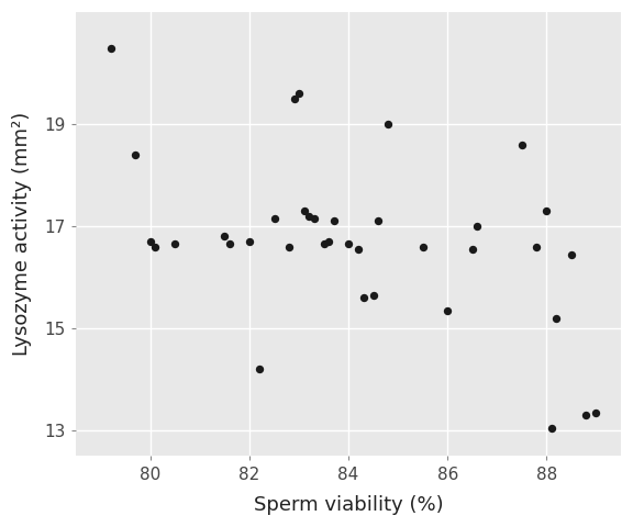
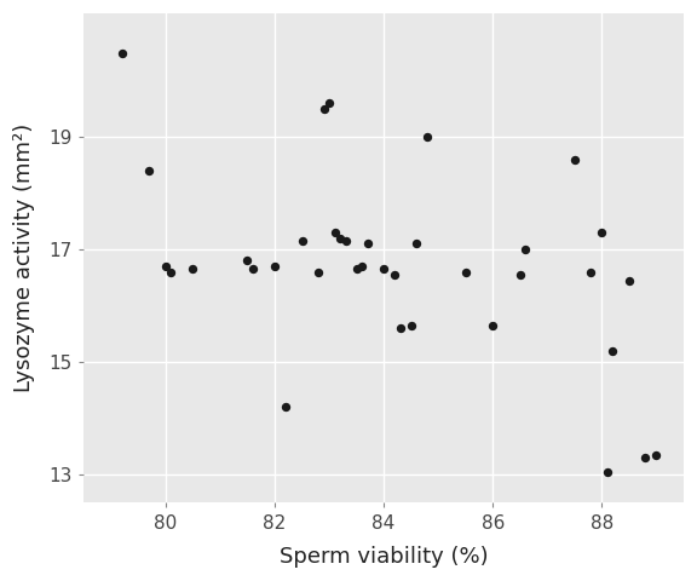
86: 15.35 -> 15.65
